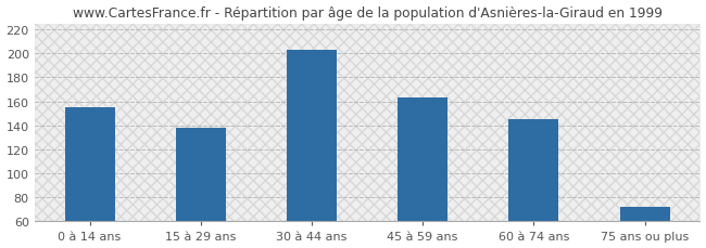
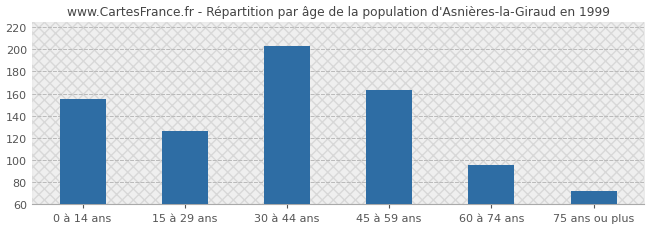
15 à 29 ans: 138 -> 126
60 à 74 ans: 145 -> 96
